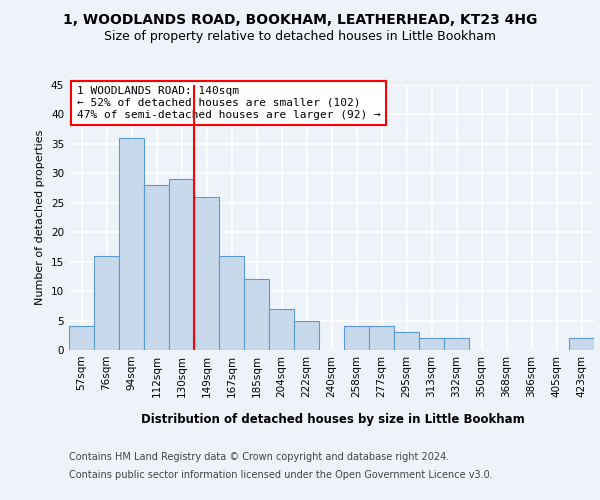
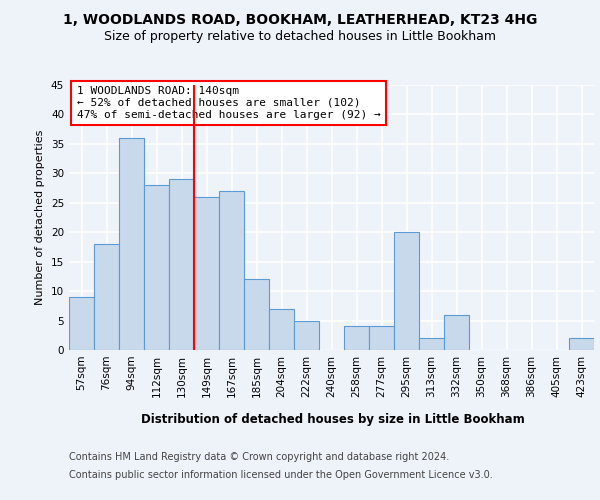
57sqm: 4 -> 9
76sqm: 16 -> 18
167sqm: 16 -> 27
295sqm: 3 -> 20
332sqm: 2 -> 6
